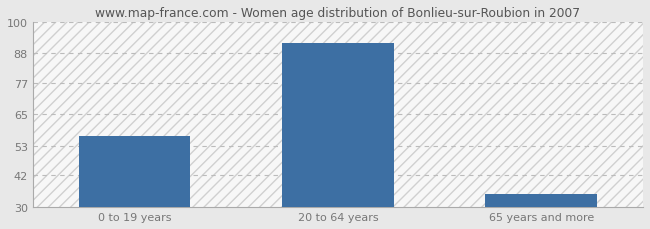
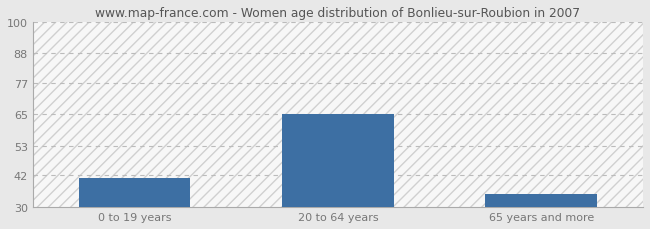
0 to 19 years: 57 -> 41
20 to 64 years: 92 -> 65
